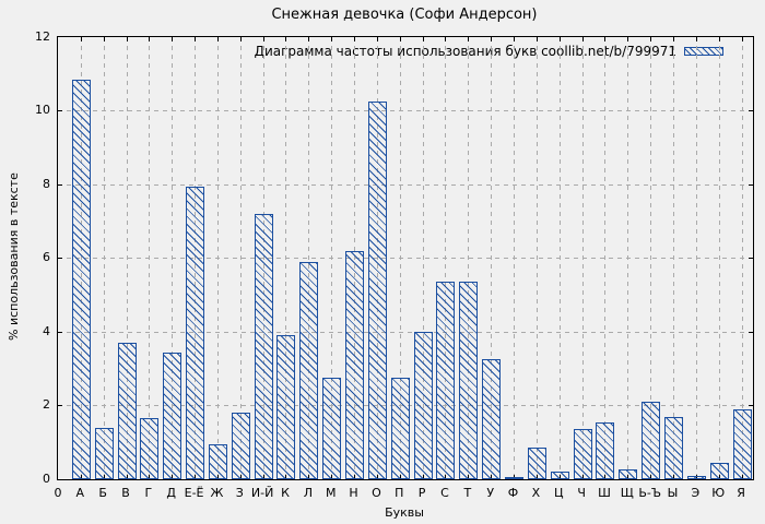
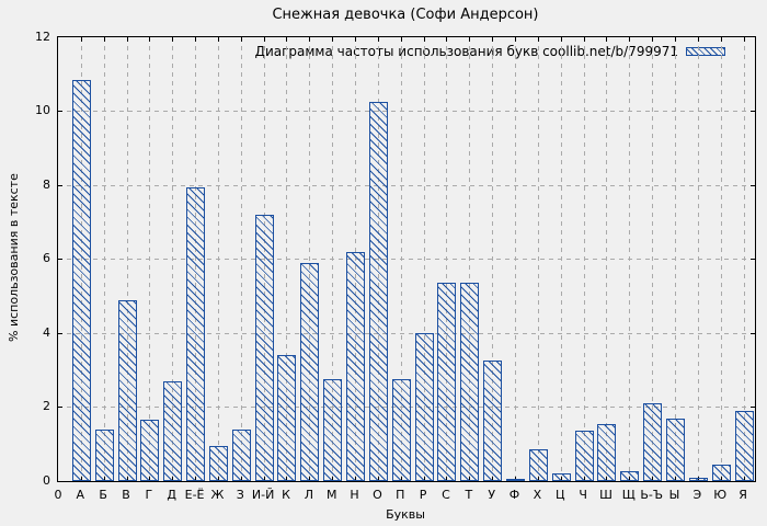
В: 3.7 -> 4.9
Д: 3.5 -> 2.7
З: 1.8 -> 1.4
К: 3.9 -> 3.4
